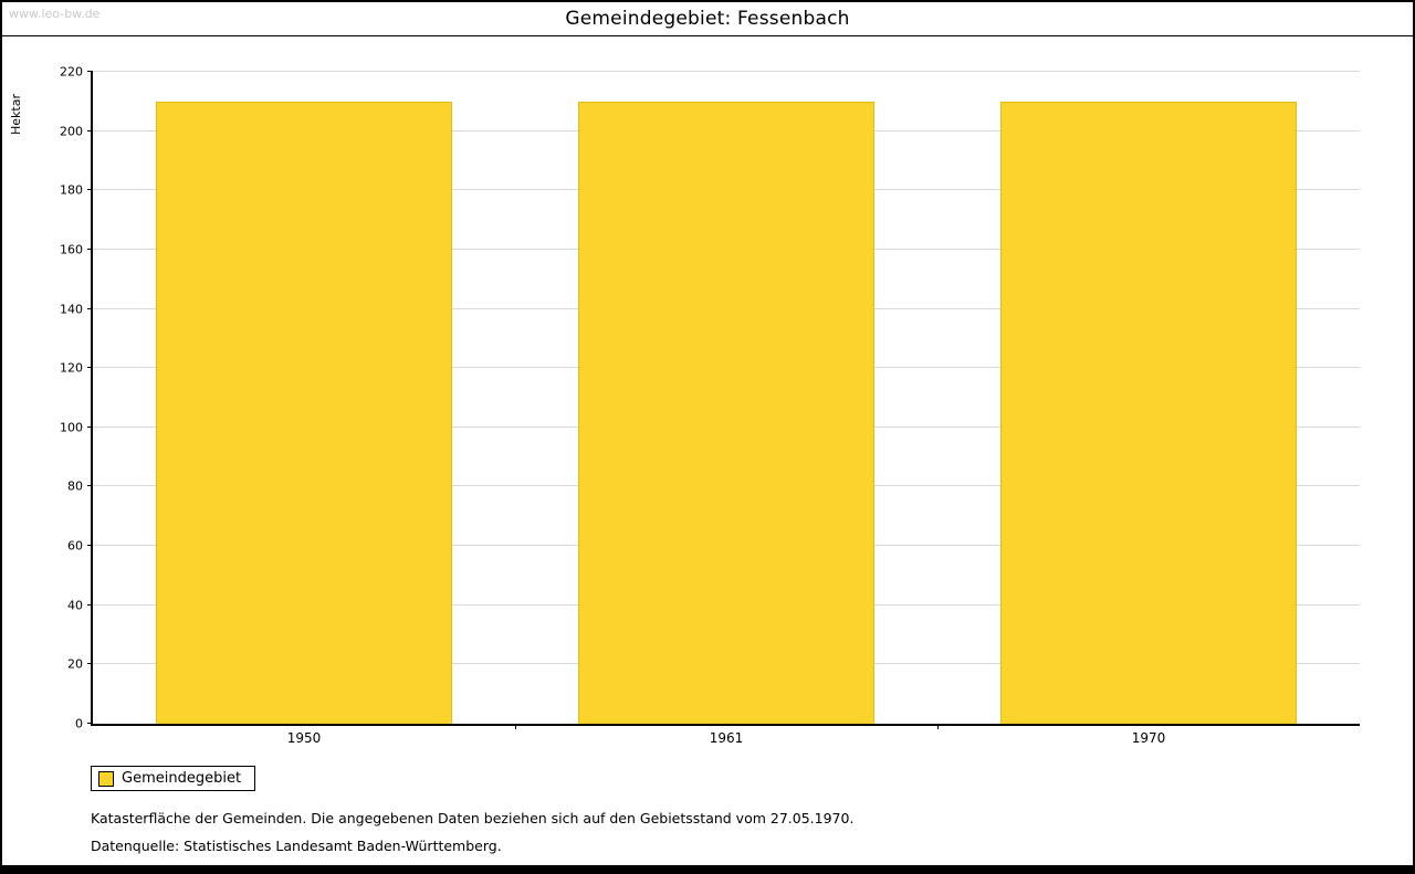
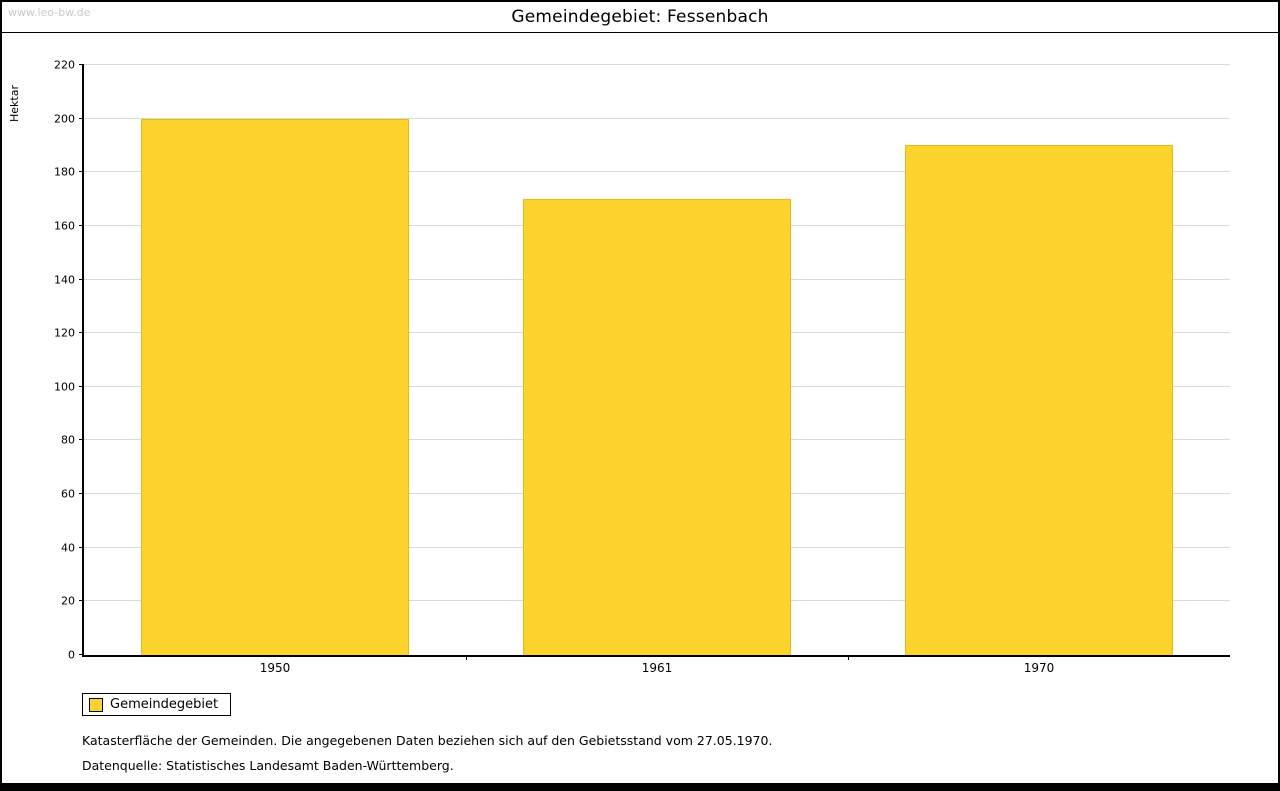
1950: 210 -> 200
1961: 210 -> 170
1970: 210 -> 190
